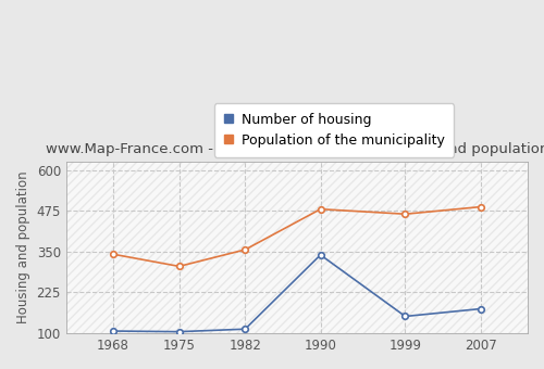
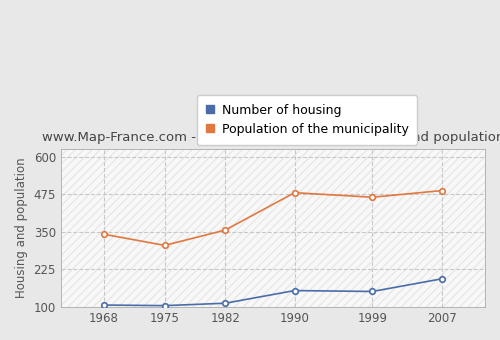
Number of housing/1990: 340 -> 155
Number of housing/2007: 175 -> 194
